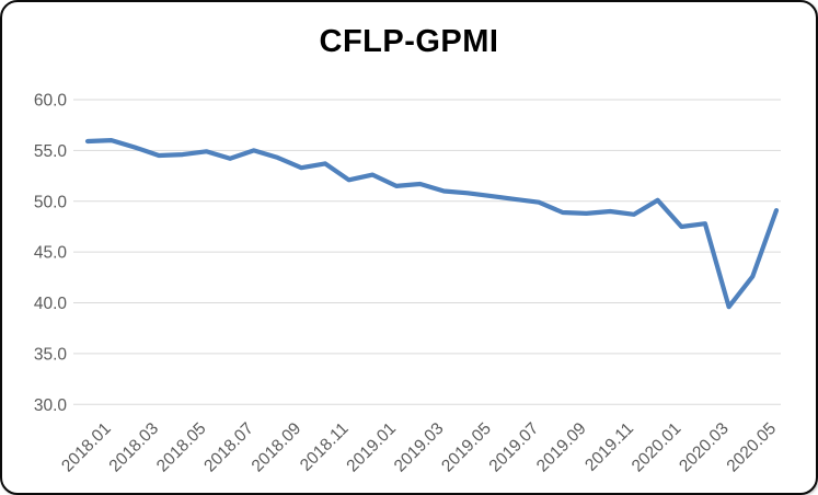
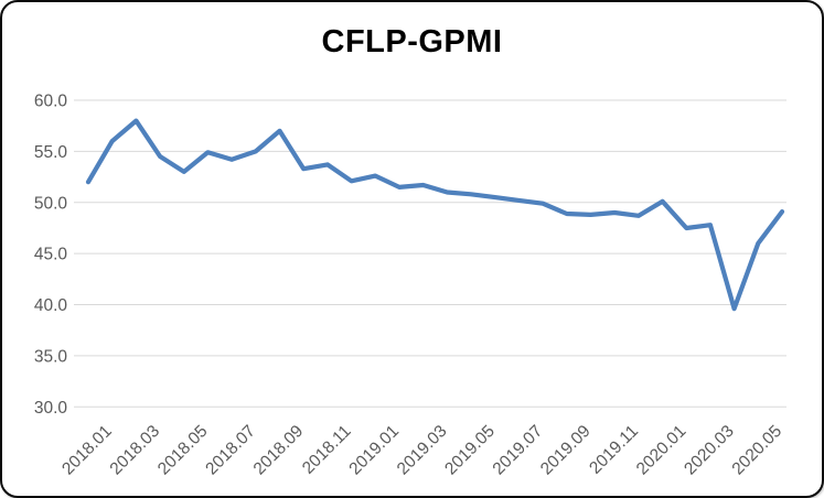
2018.01: 56 -> 52
2018.03: 55 -> 58
2018.05: 55 -> 53
2018.09: 54 -> 57
2020.05: 43 -> 46
